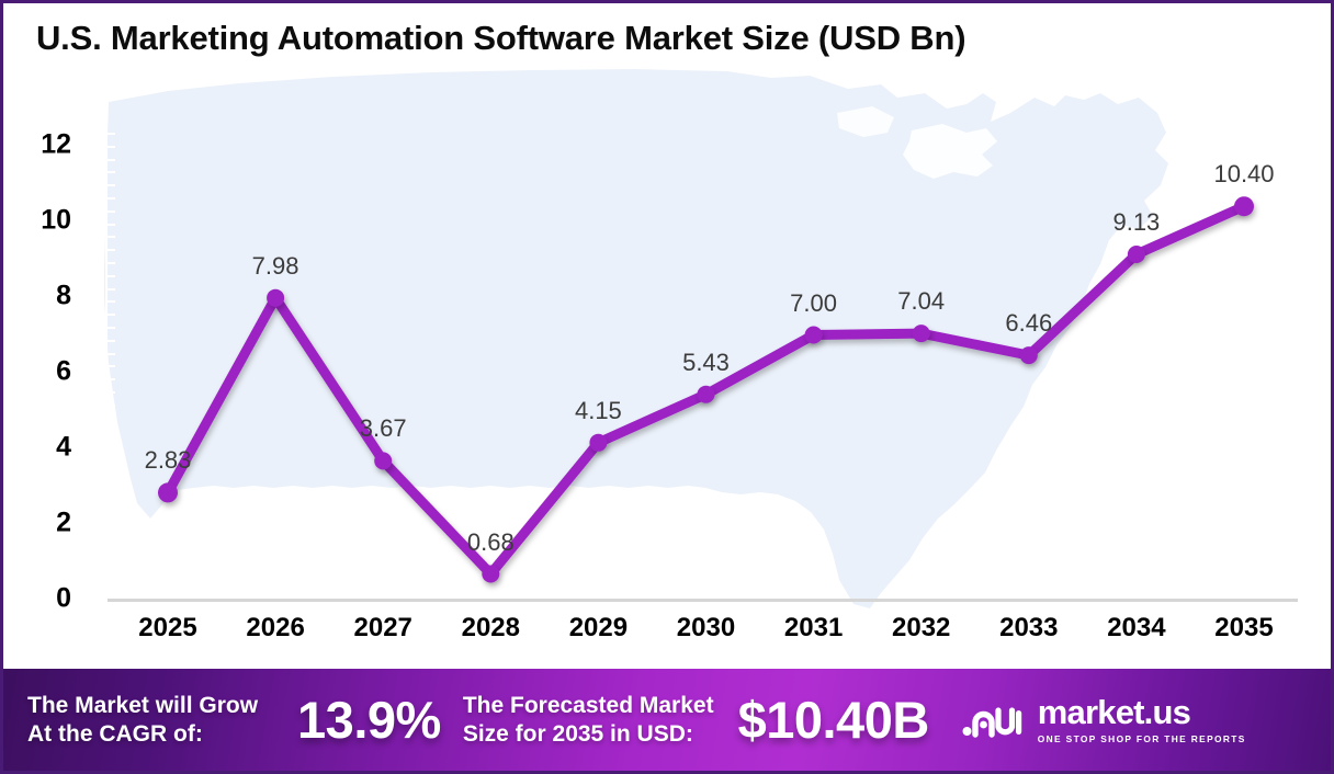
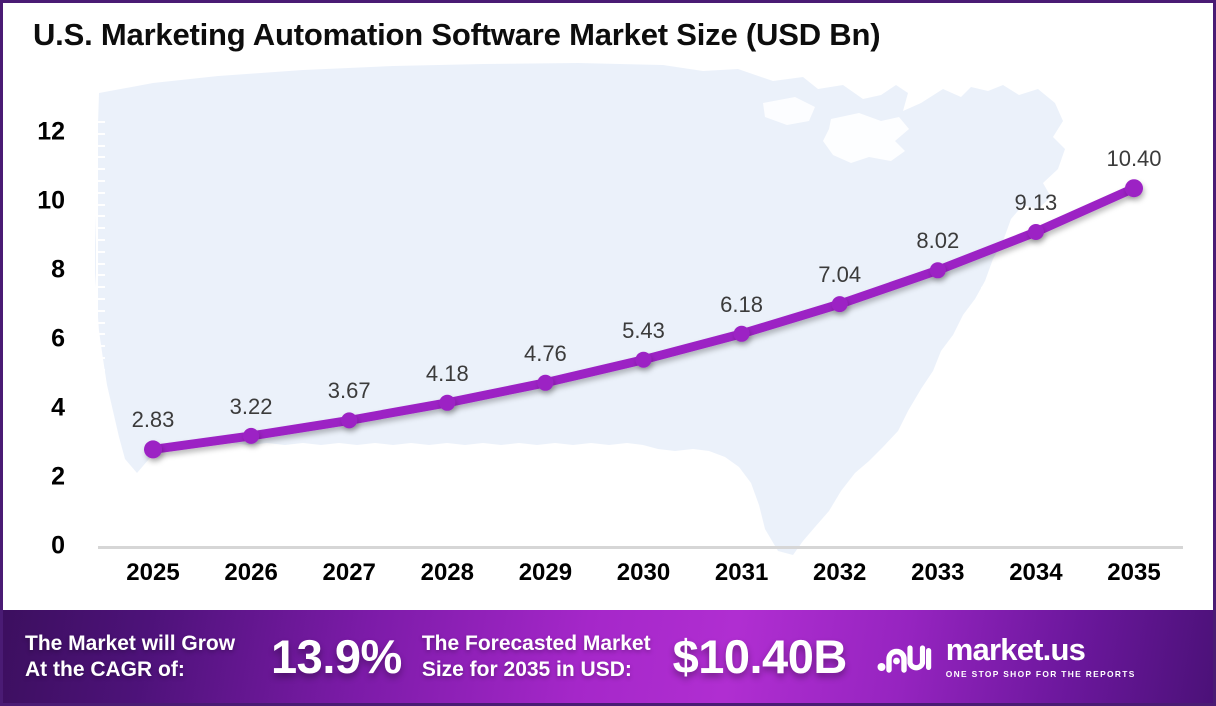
2026: 7.98 -> 3.22
2028: 0.68 -> 4.18
2029: 4.15 -> 4.76
2031: 7.00 -> 6.18
2033: 6.46 -> 8.02
